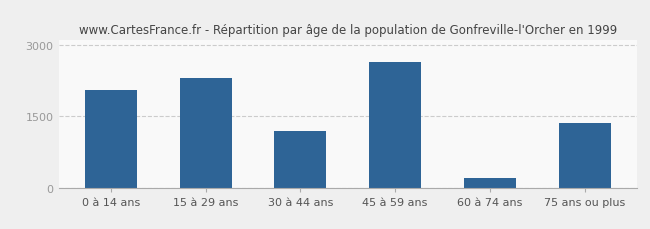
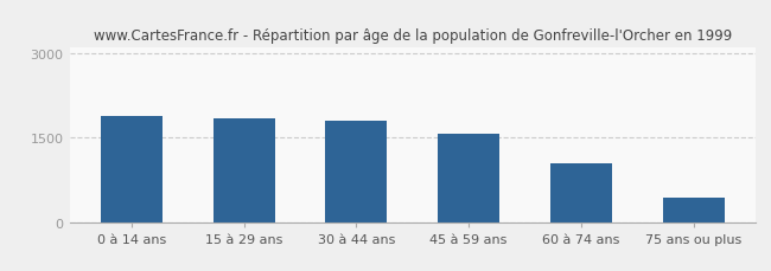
0 à 14 ans: 2050 -> 1890
15 à 29 ans: 2300 -> 1840
30 à 44 ans: 1200 -> 1800
45 à 59 ans: 2650 -> 1580
60 à 74 ans: 200 -> 1050
75 ans ou plus: 1350 -> 430
